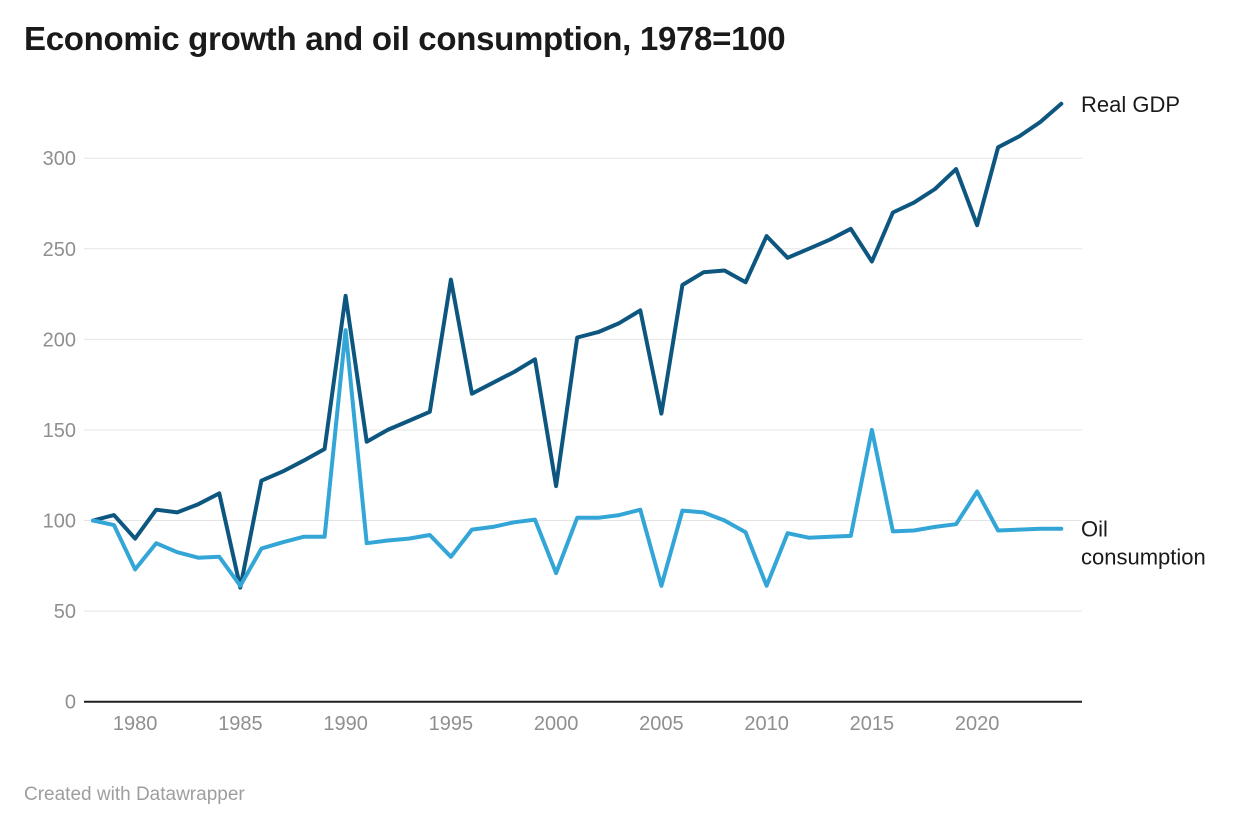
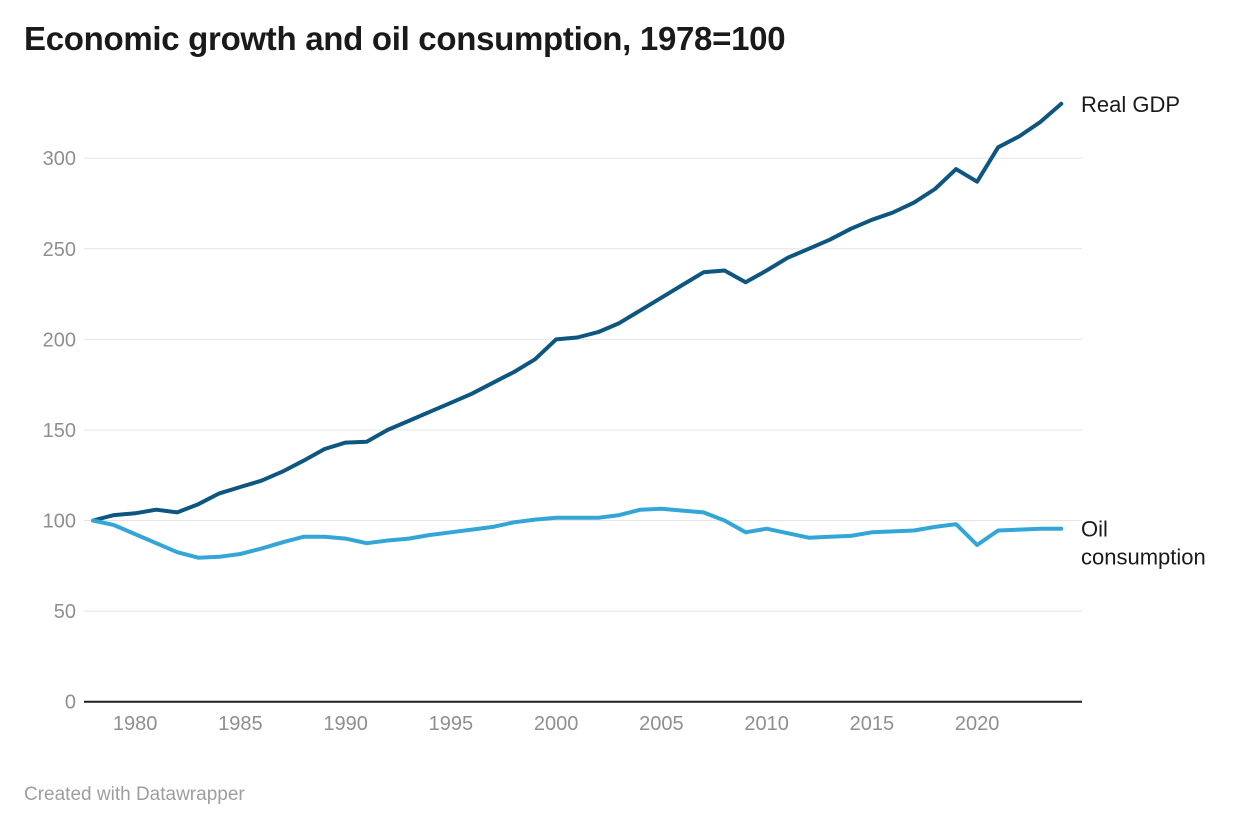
Real GDP/1980: 90 -> 104
Oil consumption/1980: 73 -> 92
Real GDP/1985: 63 -> 118
Oil consumption/1985: 64 -> 82
Real GDP/1990: 224 -> 143
Oil consumption/1990: 205 -> 90
Real GDP/1995: 233 -> 165
Oil consumption/1995: 80 -> 94
Real GDP/2000: 119 -> 200
Oil consumption/2000: 71 -> 102
Real GDP/2005: 159 -> 223
Oil consumption/2005: 64 -> 106
Real GDP/2010: 257 -> 238
Oil consumption/2010: 64 -> 96
Real GDP/2015: 243 -> 266
Oil consumption/2015: 150 -> 94
Real GDP/2020: 263 -> 287
Oil consumption/2020: 116 -> 86
